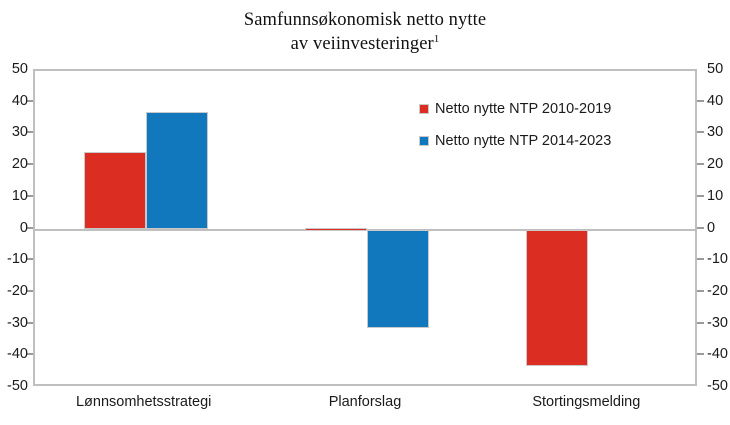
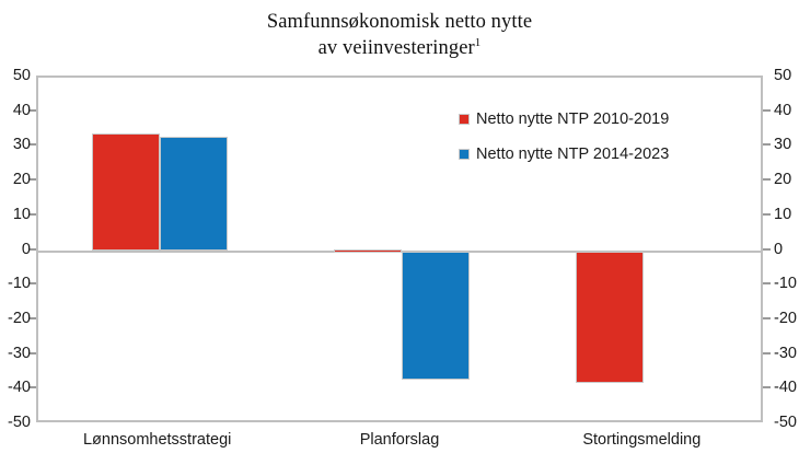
Netto nytte NTP 2010-2019/Lønnsomhetsstrategi: 24 -> 34
Netto nytte NTP 2014-2023/Lønnsomhetsstrategi: 37 -> 33
Netto nytte NTP 2014-2023/Planforslag: -31 -> -37
Netto nytte NTP 2010-2019/Stortingsmelding: -43 -> -38
